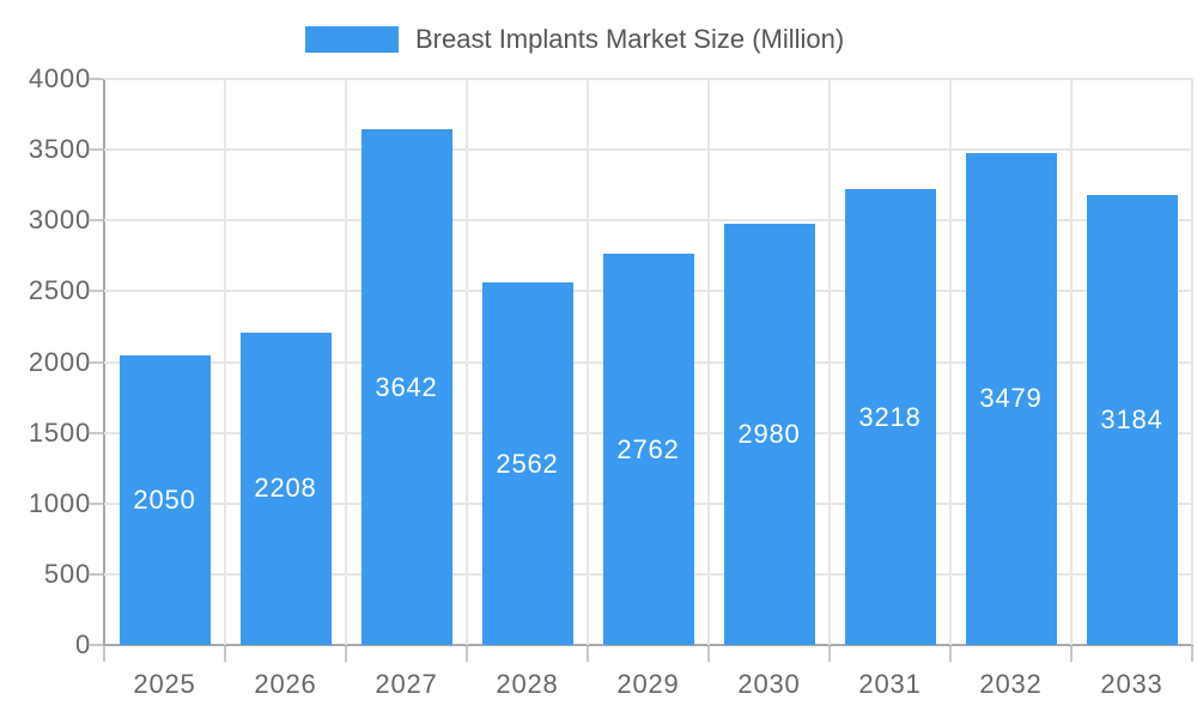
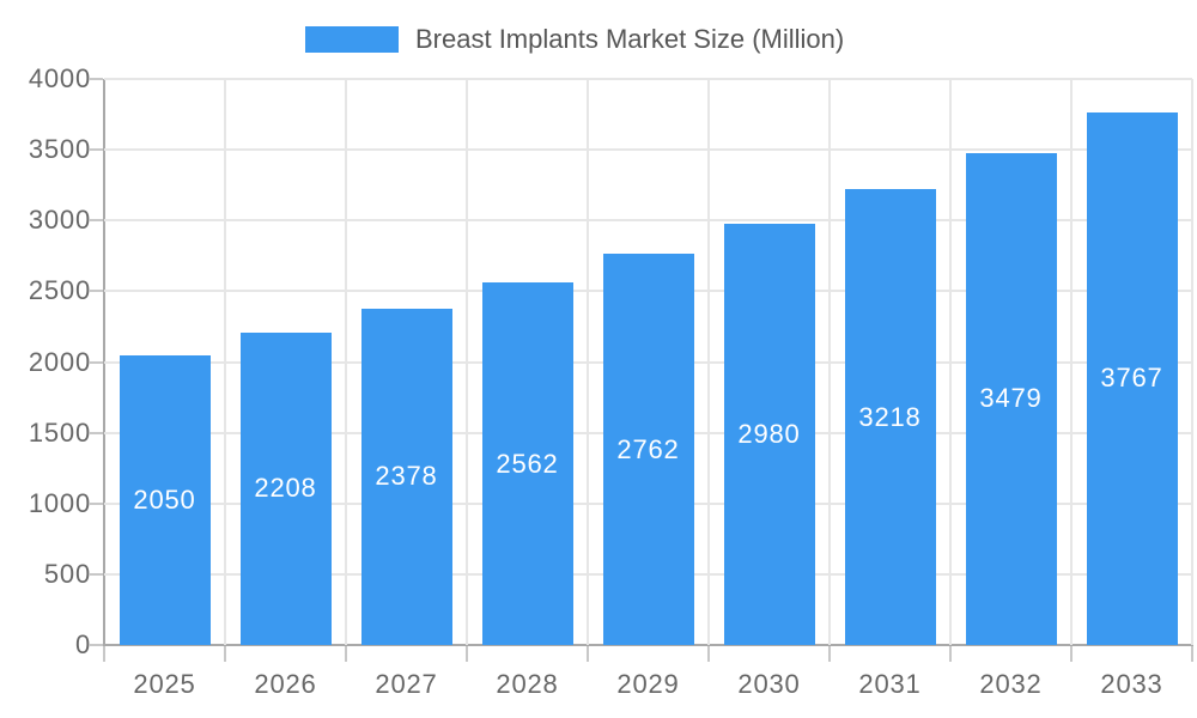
2027: 3642 -> 2378
2033: 3184 -> 3767
